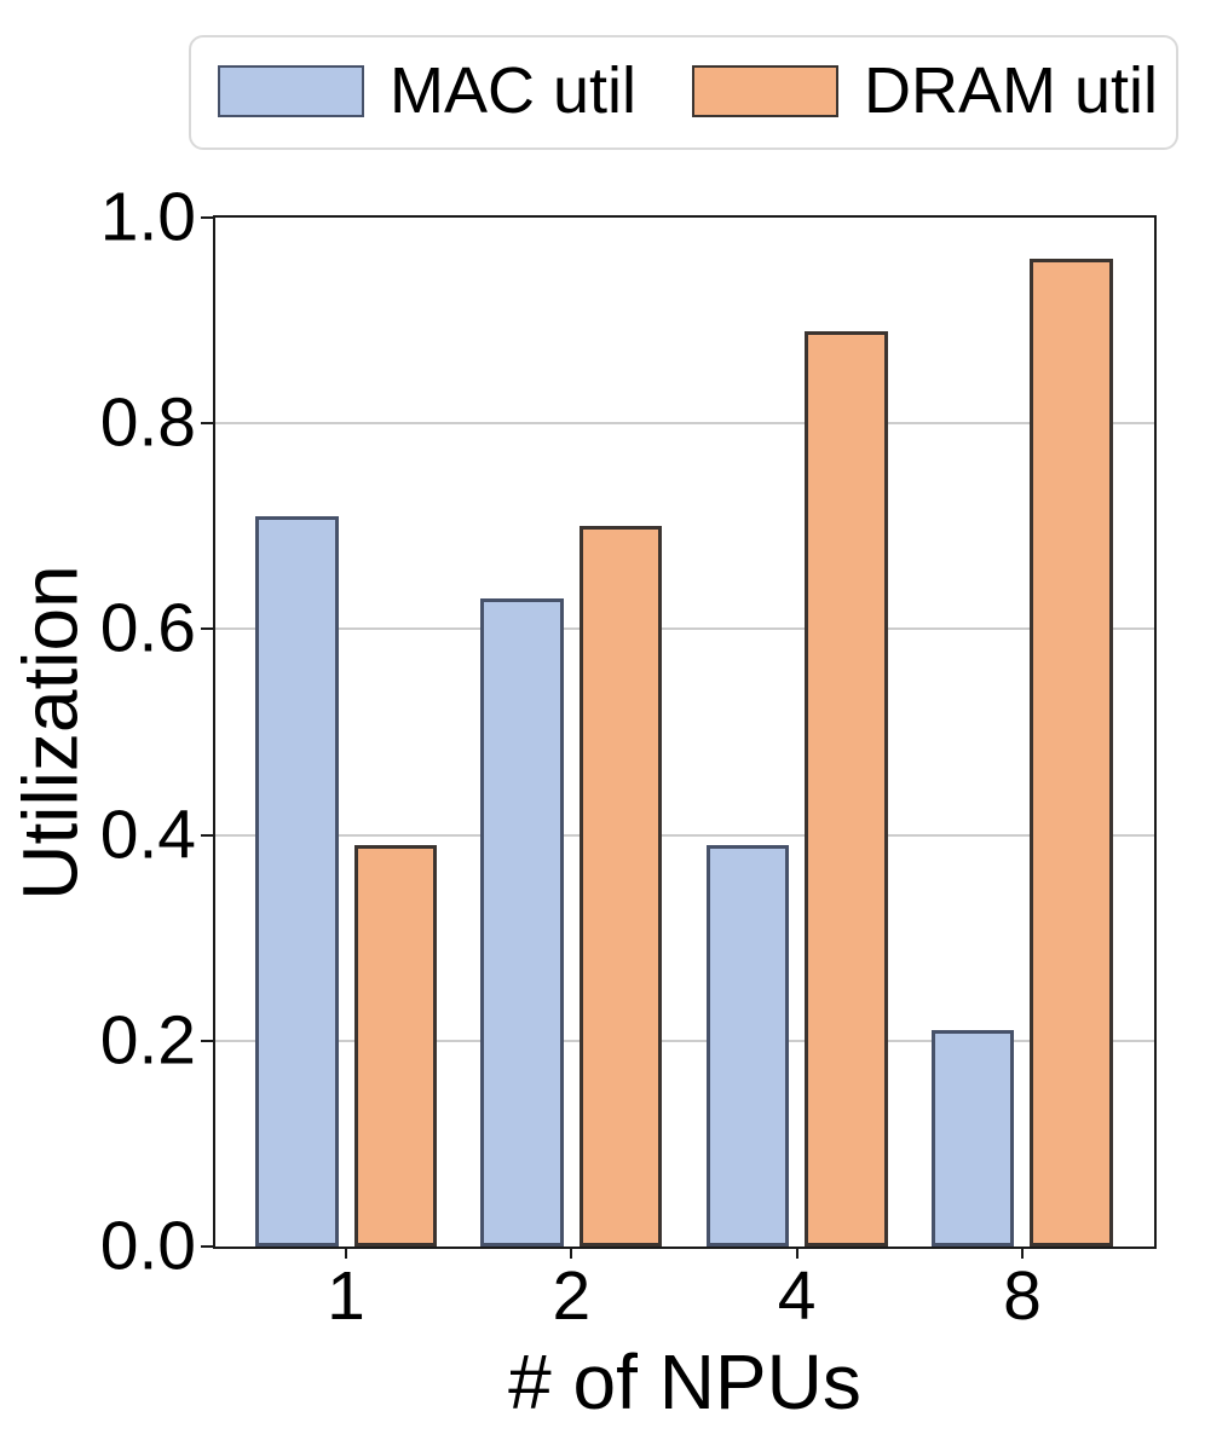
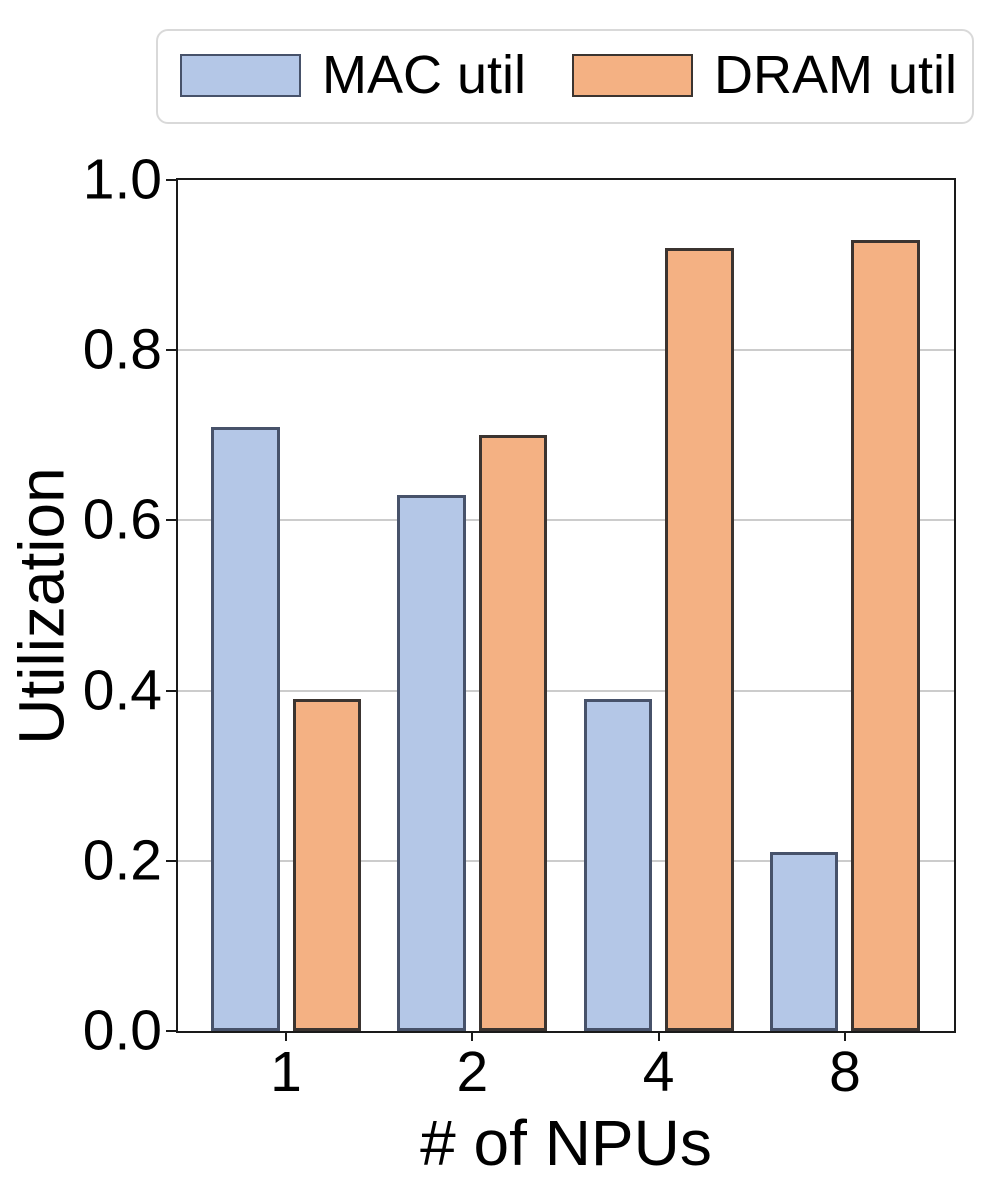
DRAM util/4: 0.89 -> 0.92
DRAM util/8: 0.96 -> 0.93
